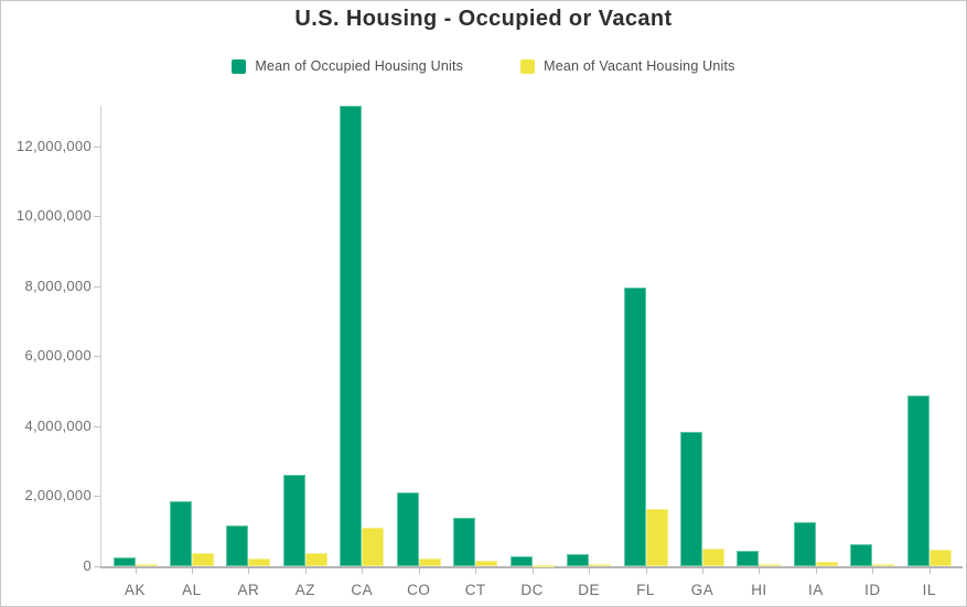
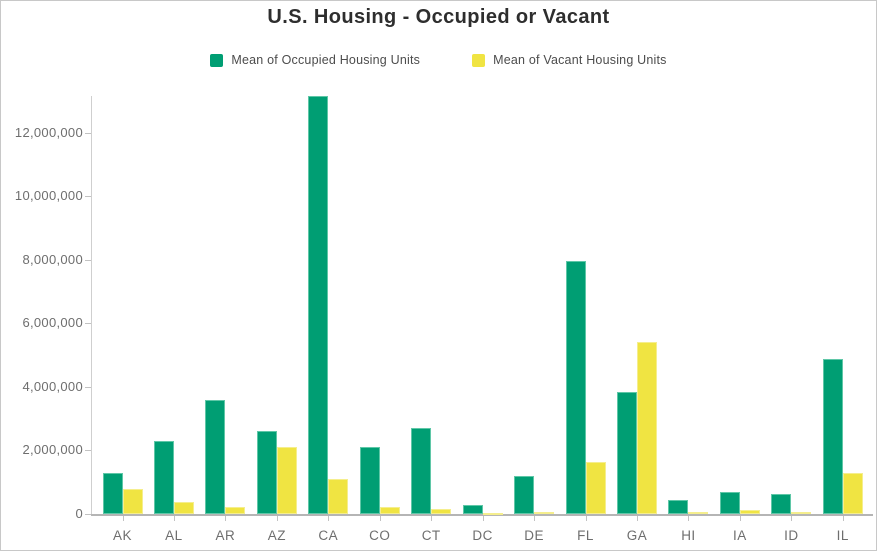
Mean of Occupied Housing Units/AK: 200000 -> 1300000
Mean of Vacant Housing Units/AK: 100000 -> 800000
Mean of Occupied Housing Units/AL: 1800000 -> 2300000
Mean of Occupied Housing Units/AR: 1200000 -> 3600000
Mean of Vacant Housing Units/AZ: 400000 -> 2100000
Mean of Occupied Housing Units/CT: 1400000 -> 2700000
Mean of Occupied Housing Units/DE: 400000 -> 1200000
Mean of Vacant Housing Units/GA: 500000 -> 5400000
Mean of Occupied Housing Units/IA: 1300000 -> 700000
Mean of Vacant Housing Units/IL: 500000 -> 1300000
